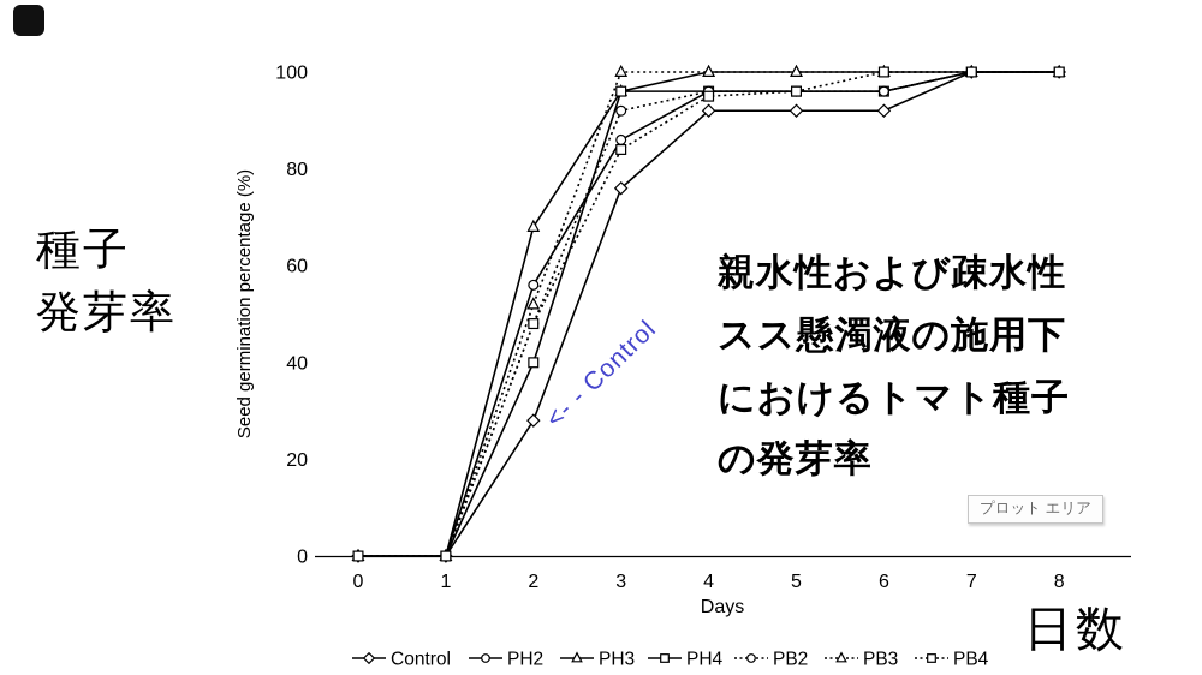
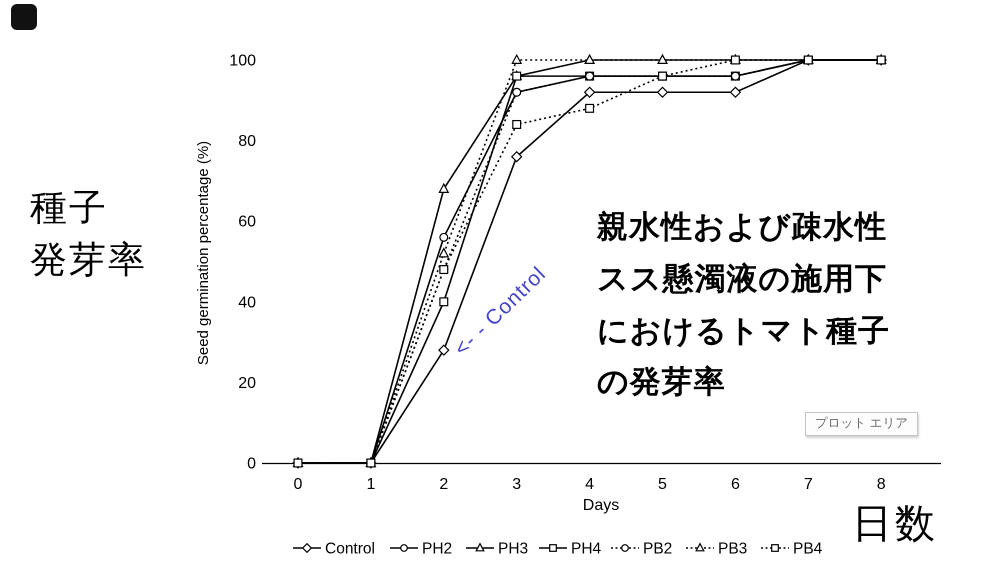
PH2/3: 86 -> 92
PB4/4: 95 -> 88
